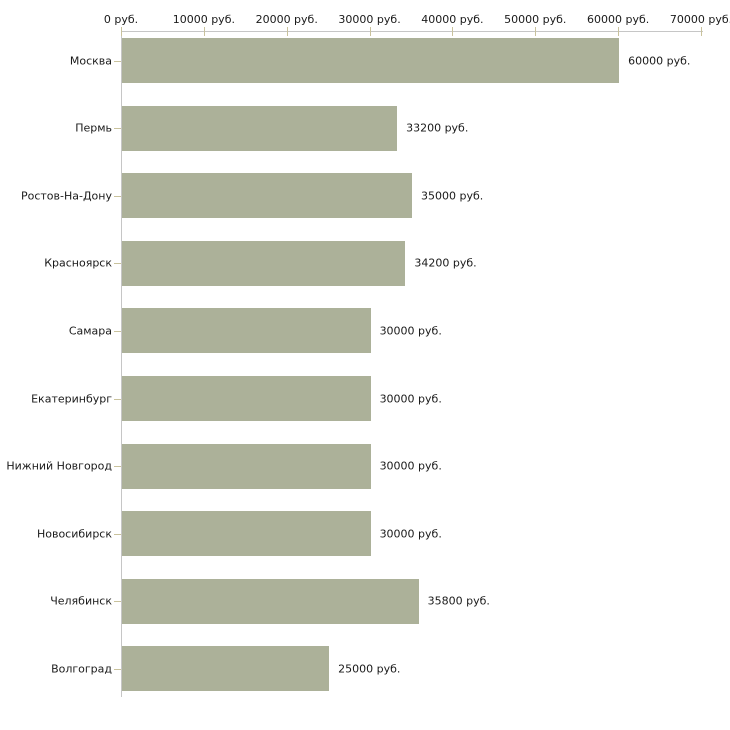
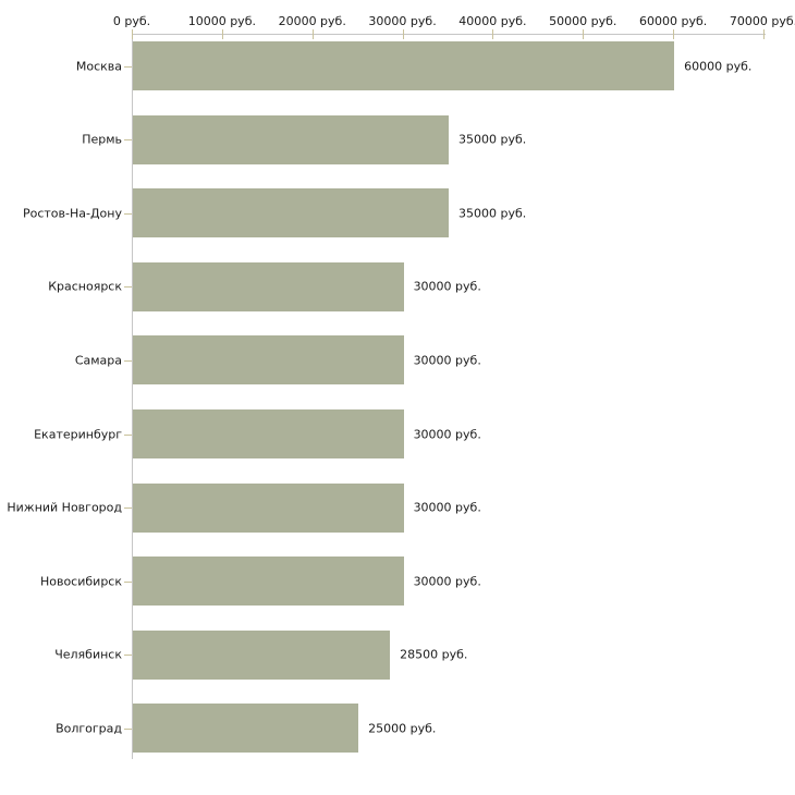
Пермь: 33200 -> 35000
Красноярск: 34200 -> 30000
Челябинск: 35800 -> 28500
